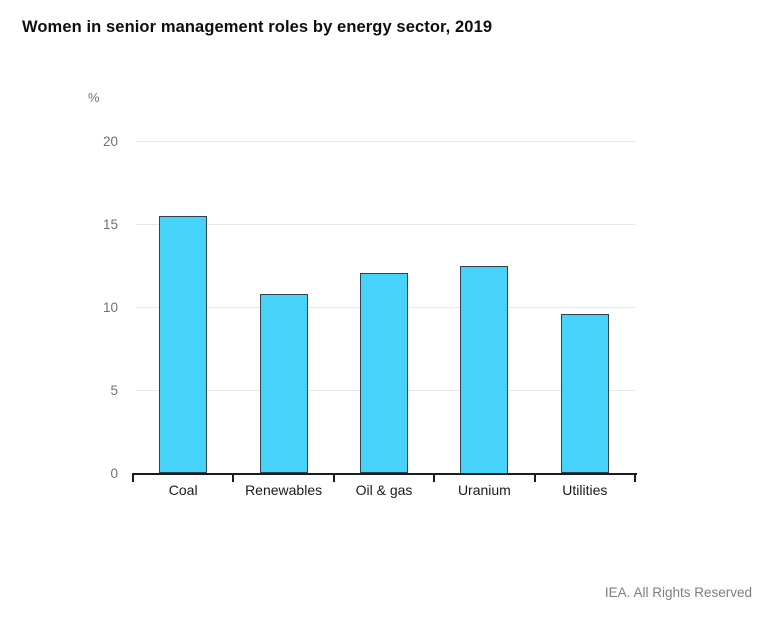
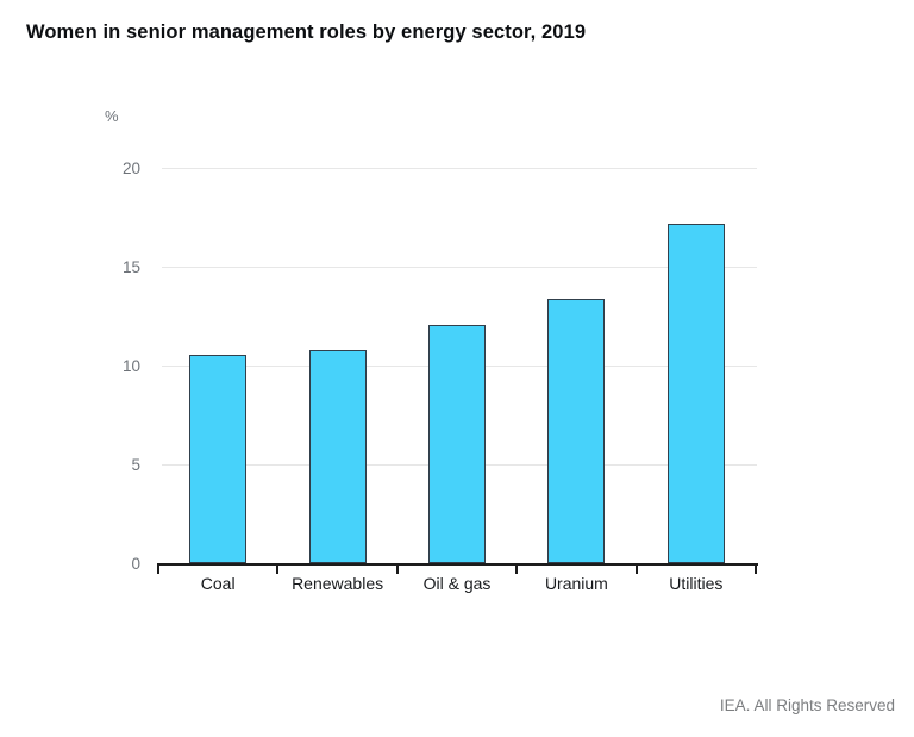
Coal: 15.5 -> 10.6
Uranium: 12.5 -> 13.4
Utilities: 9.6 -> 17.2
